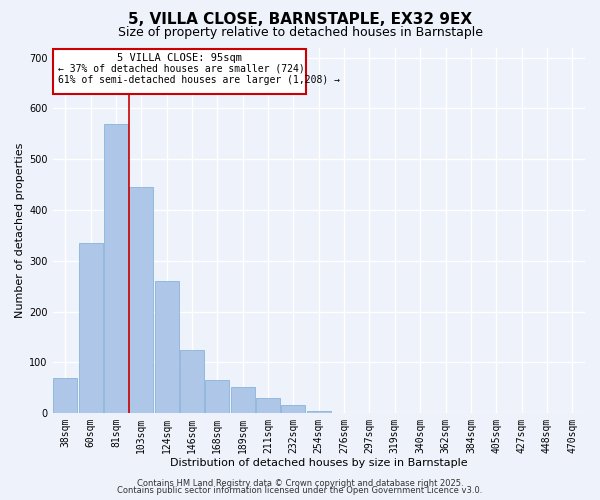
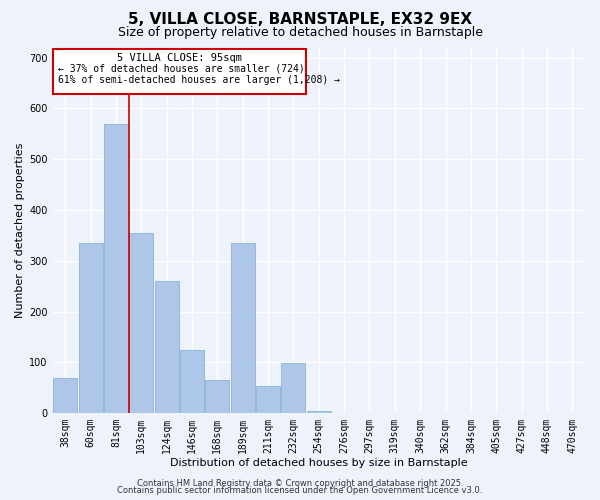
103sqm: 445 -> 354
189sqm: 52 -> 336
211sqm: 30 -> 54
232sqm: 17 -> 98
